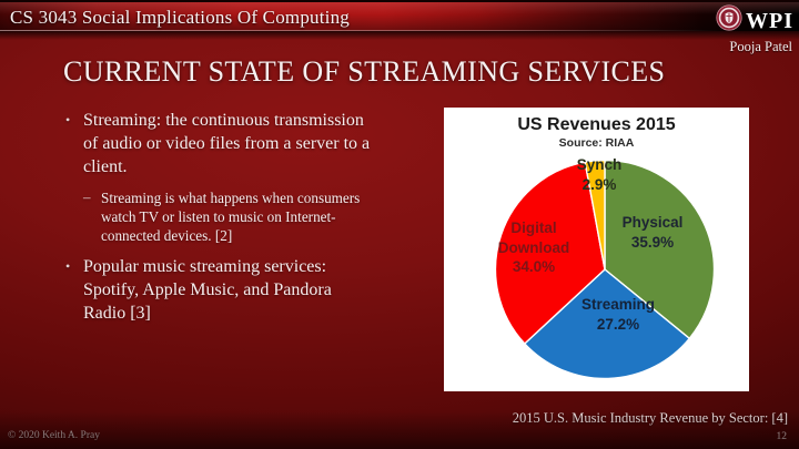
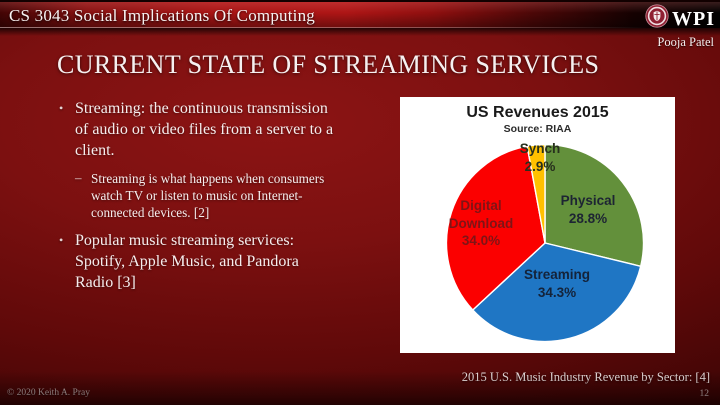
Physical: 35.9% -> 28.8%
Streaming: 27.2% -> 34.3%
